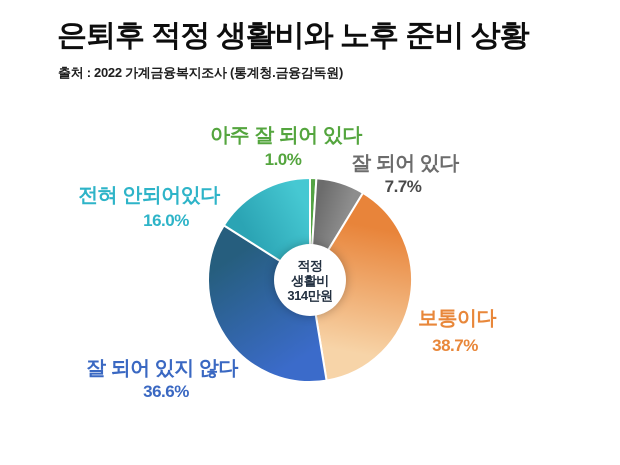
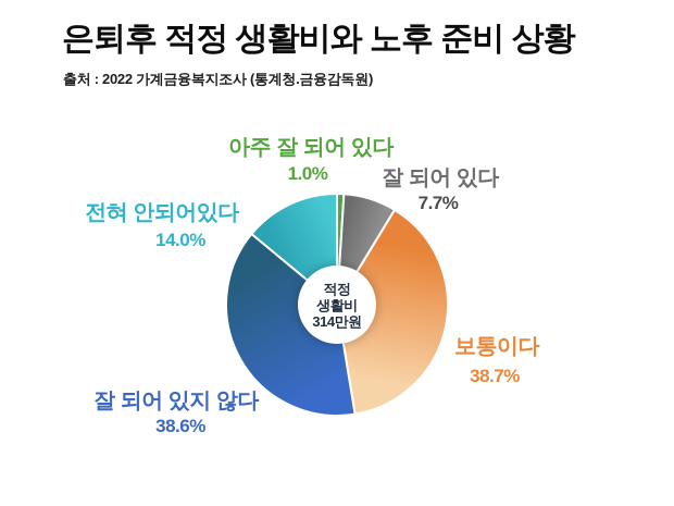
잘 되어 있지 않다: 36.6% -> 38.6%
전혀 안되어있다: 16.0% -> 14.0%
